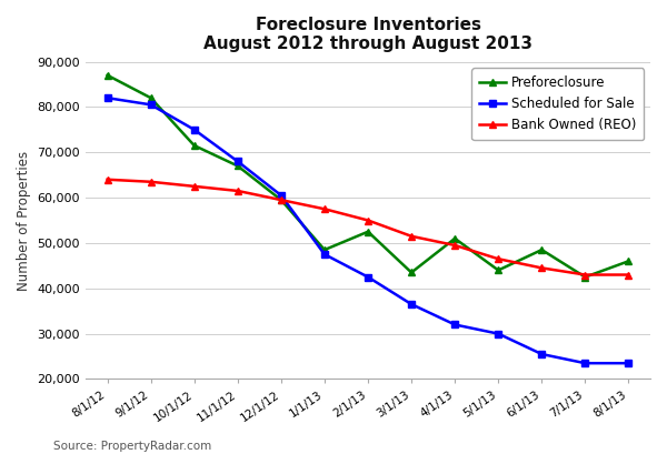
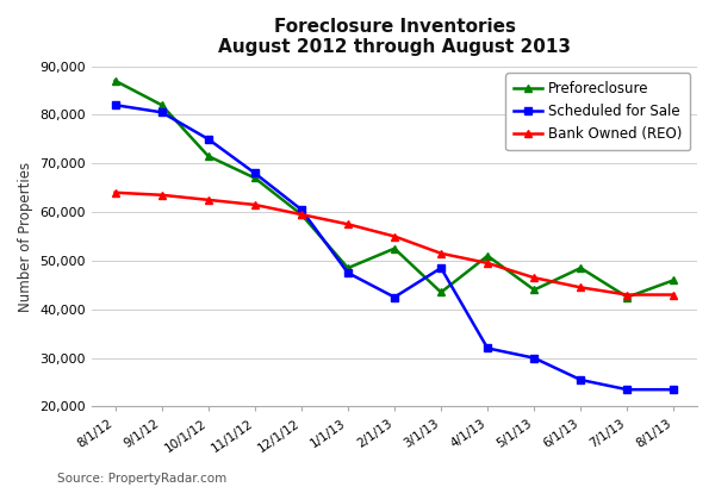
Scheduled for Sale/3/1/13: 36,500 -> 48,500
